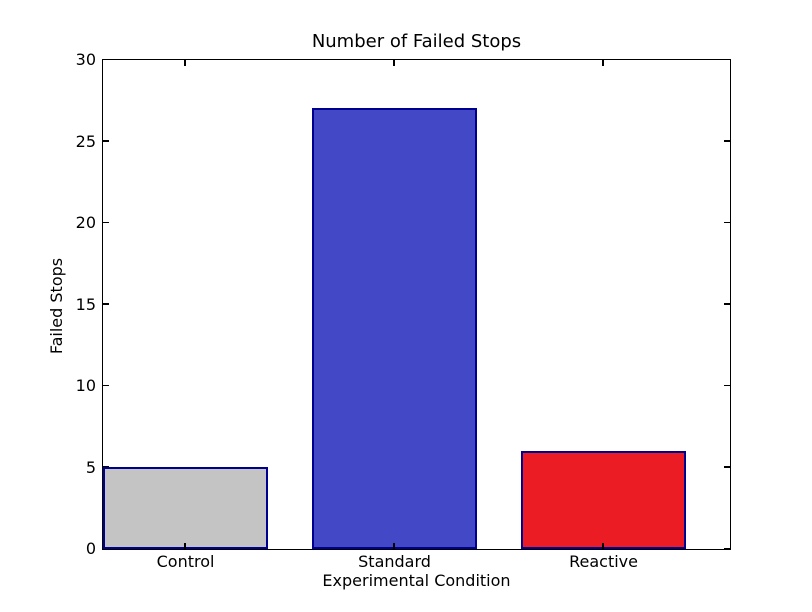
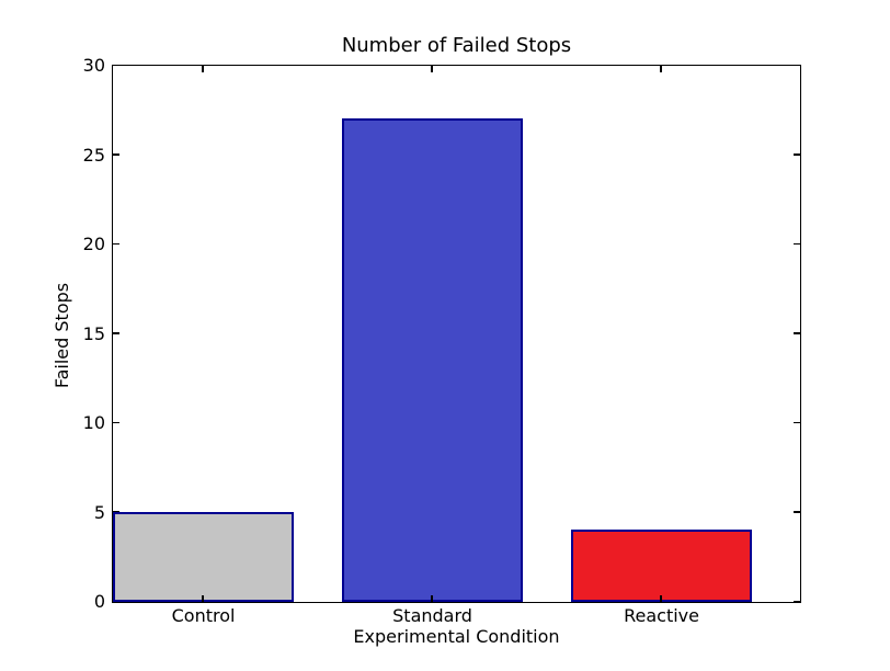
Reactive: 6 -> 4
